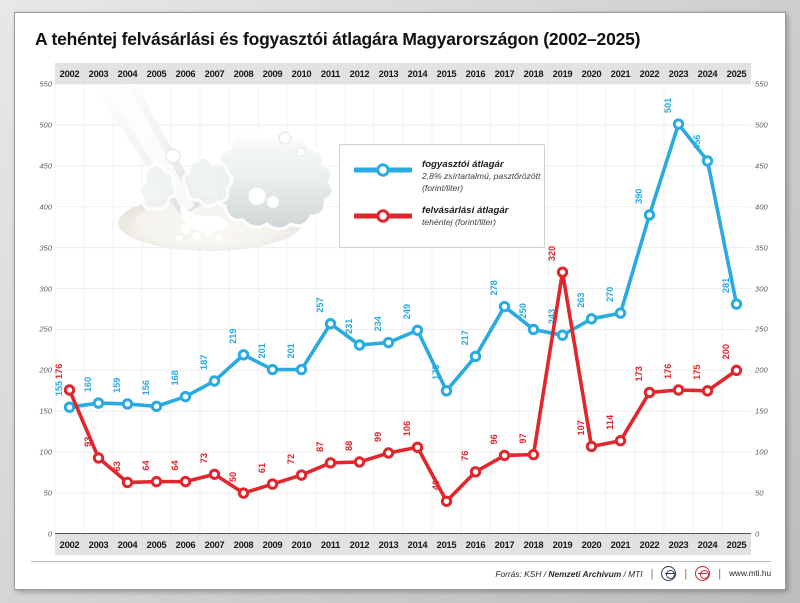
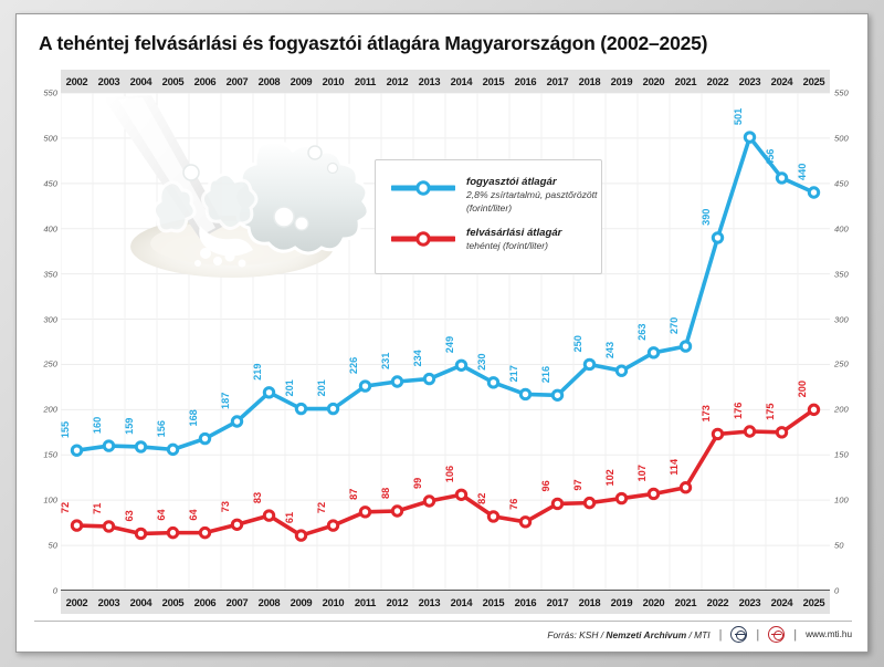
felvásárlási átlagár/2002: 176 -> 72
felvásárlási átlagár/2003: 93 -> 71
felvásárlási átlagár/2008: 50 -> 83
fogyasztói átlagár/2011: 257 -> 226
fogyasztói átlagár/2015: 175 -> 230
felvásárlási átlagár/2015: 40 -> 82
fogyasztói átlagár/2017: 278 -> 216
felvásárlási átlagár/2019: 320 -> 102
fogyasztói átlagár/2025: 281 -> 440
